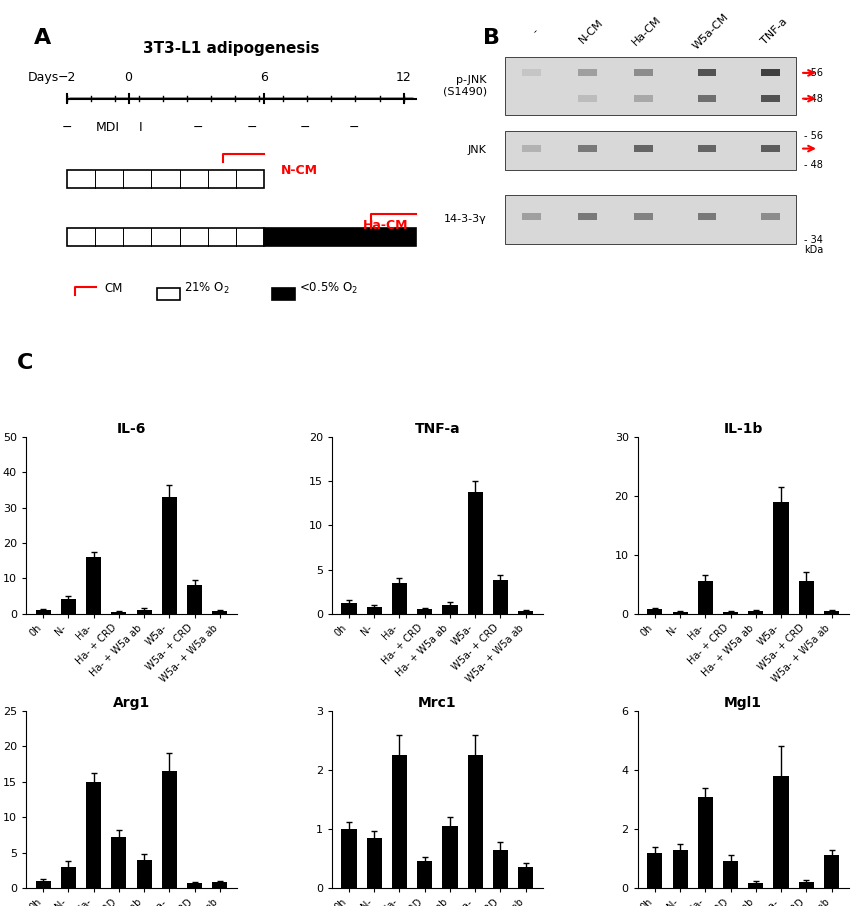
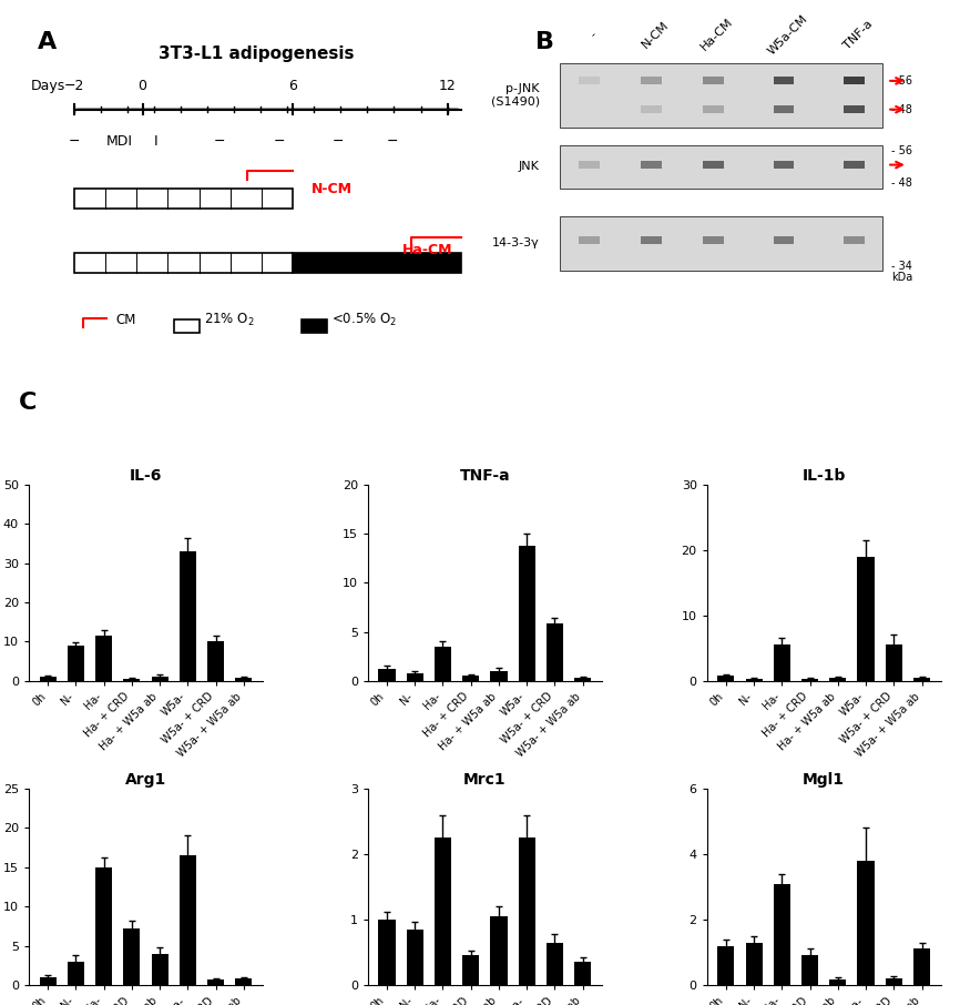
IL-6/N-: 4.2 -> 9.0
IL-6/Ha-: 16.0 -> 11.5
IL-6/W5a- + CRD: 8.0 -> 10.0
TNF-a/W5a- + CRD: 3.8 -> 5.8
